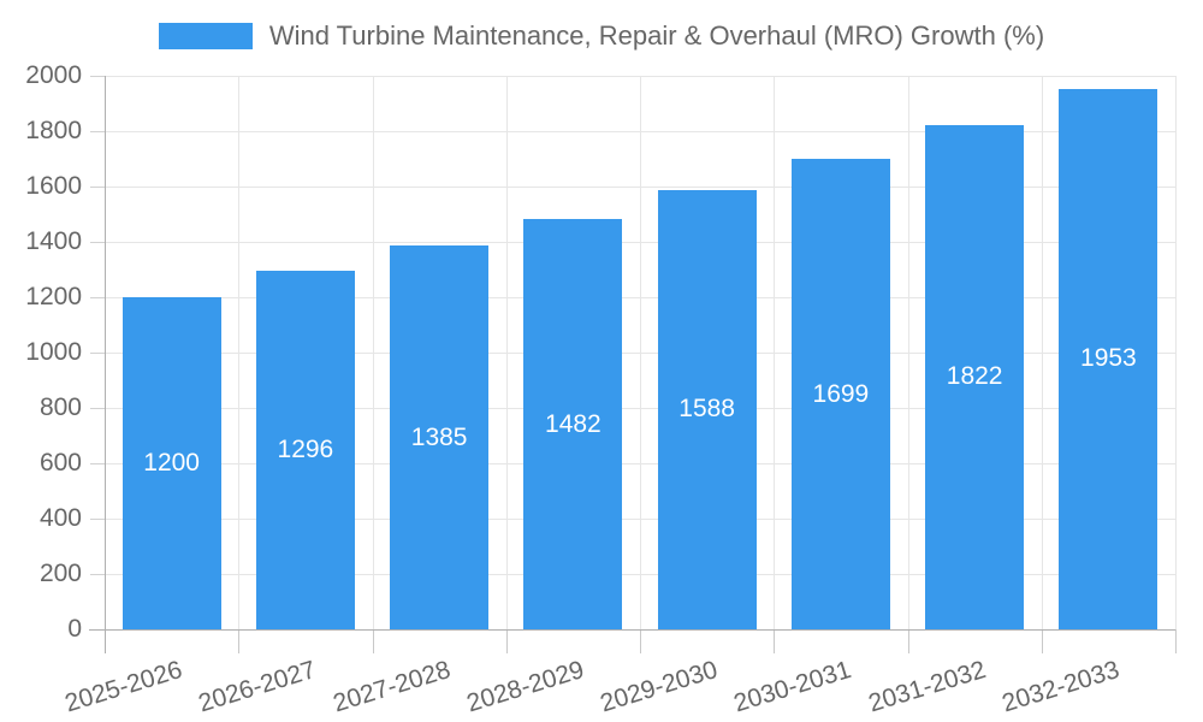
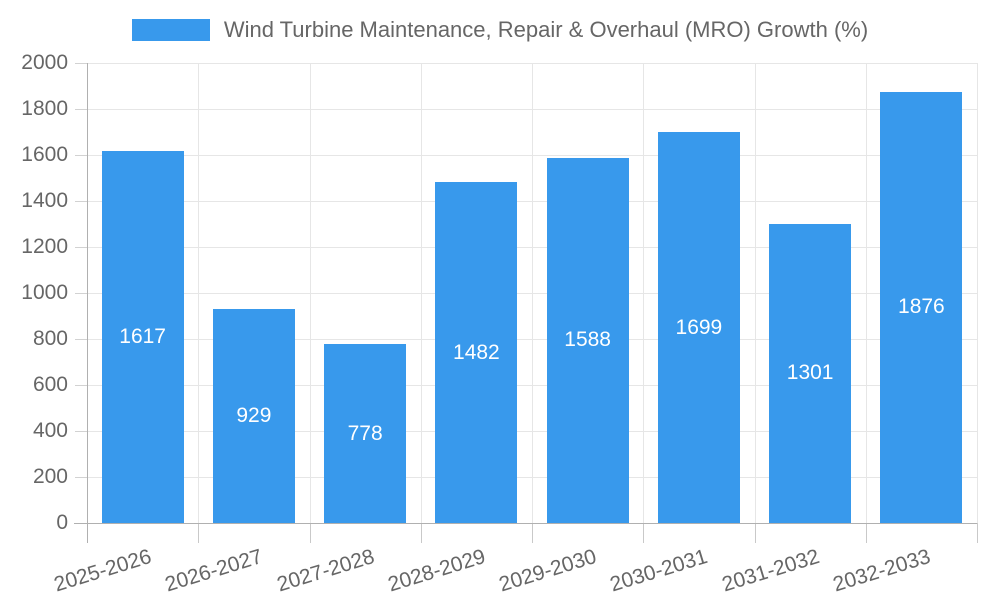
2025-2026: 1200 -> 1617
2026-2027: 1296 -> 929
2027-2028: 1385 -> 778
2031-2032: 1822 -> 1301
2032-2033: 1953 -> 1876
